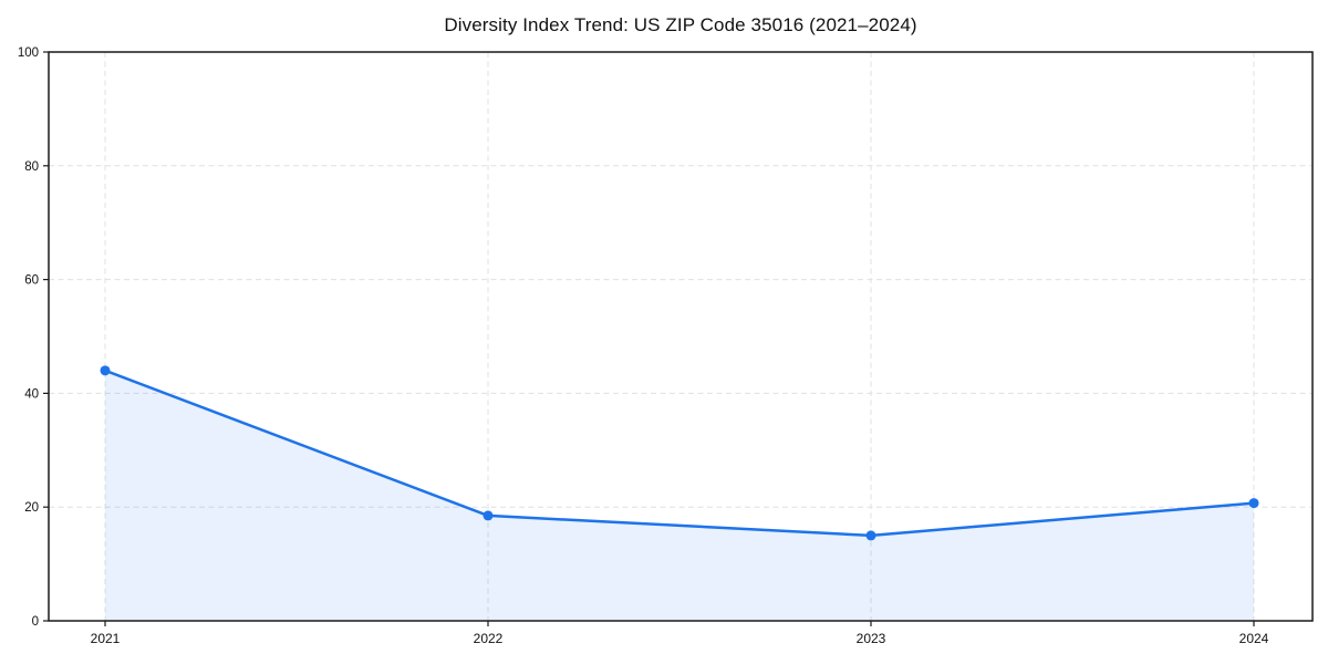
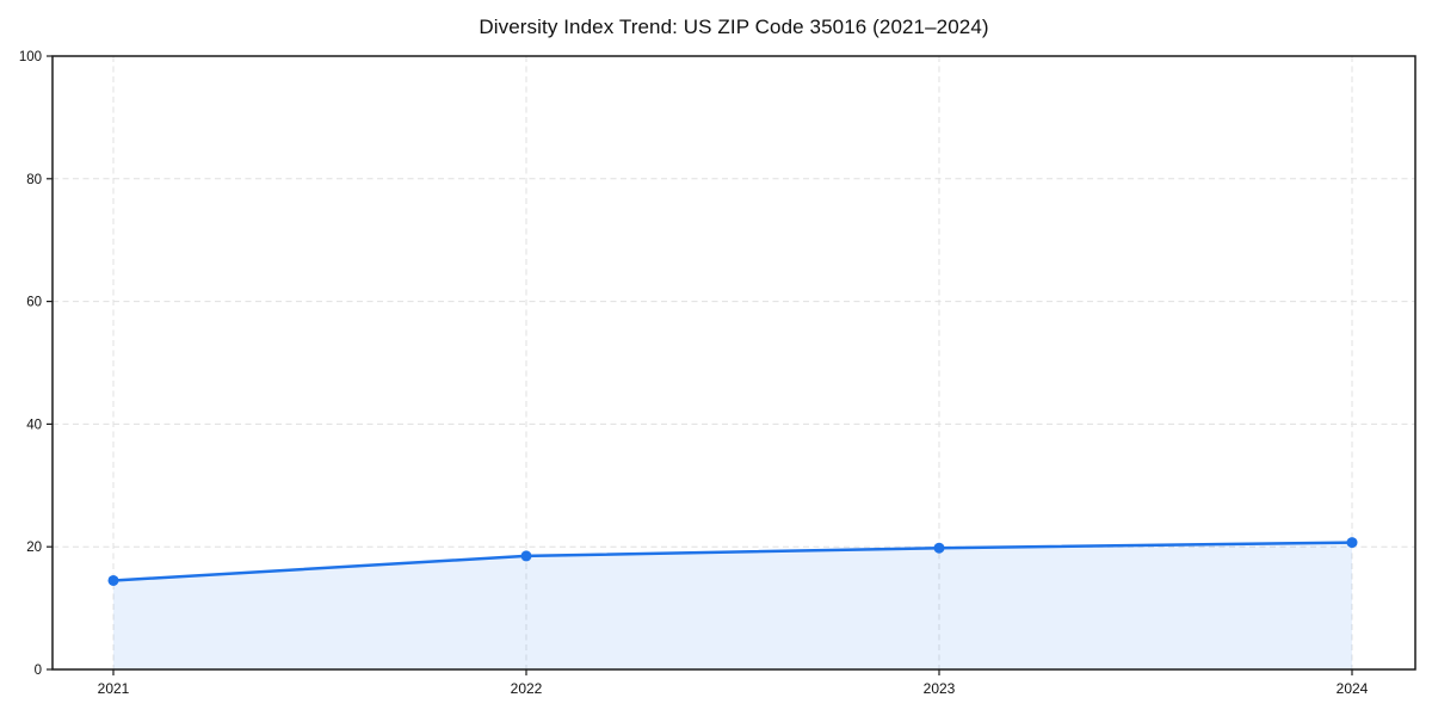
2021: 44 -> 14
2023: 15 -> 20
